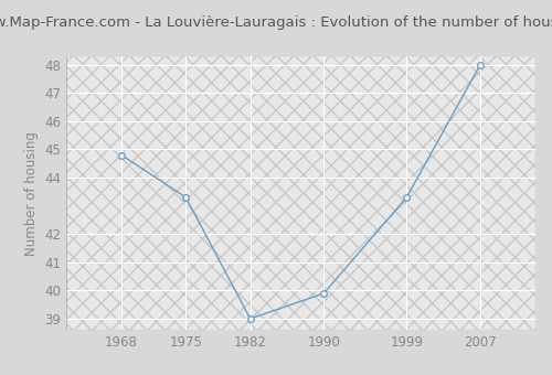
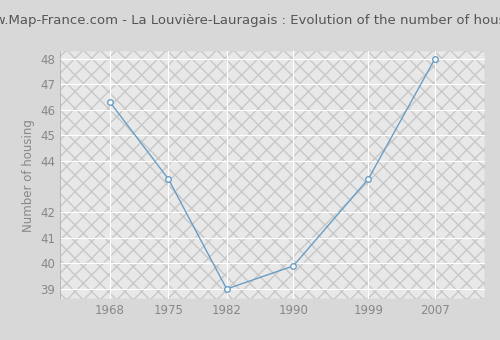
1968: 44.8 -> 46.3
